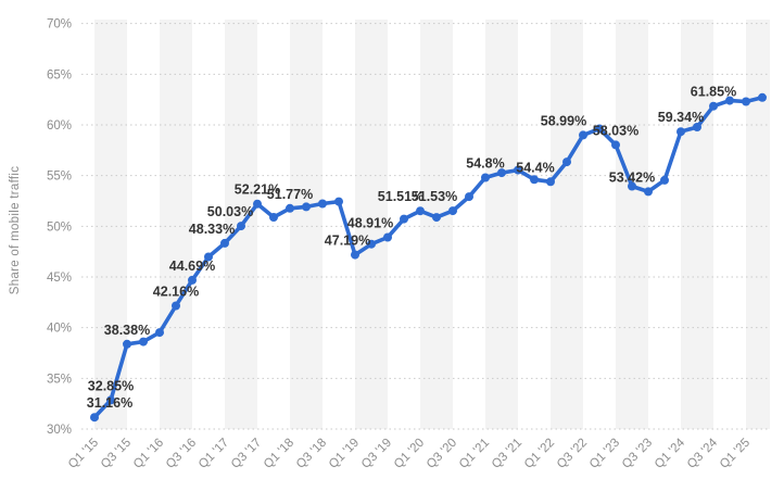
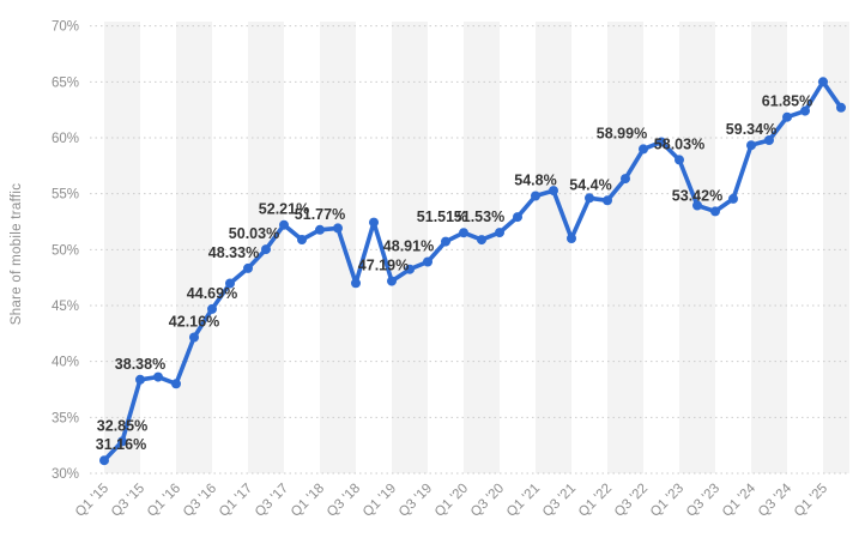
Q1 '16: 40% -> 38%
Q3 '18: 52% -> 47%
Q3 '21: 56% -> 51%
Q1 '25: 62% -> 65%
